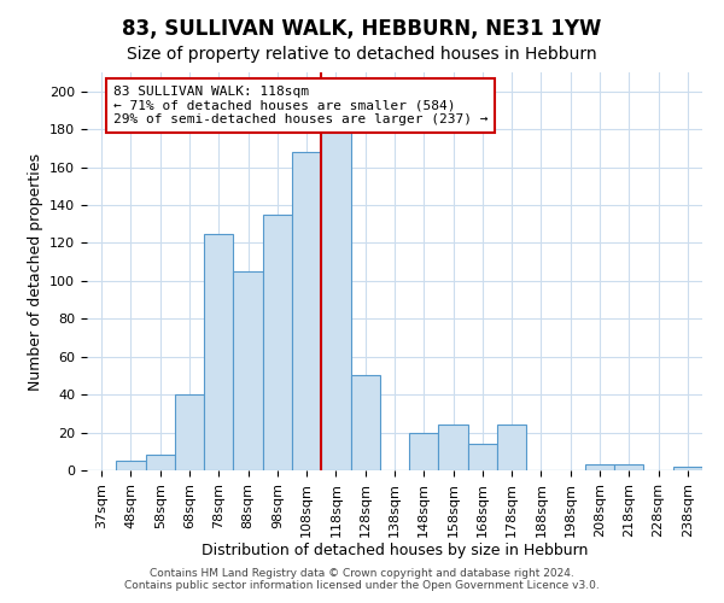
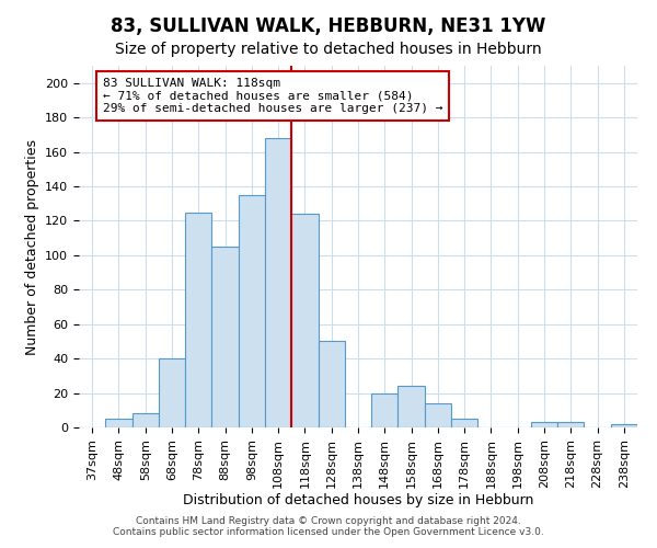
118sqm: 179 -> 124
178sqm: 24 -> 5
